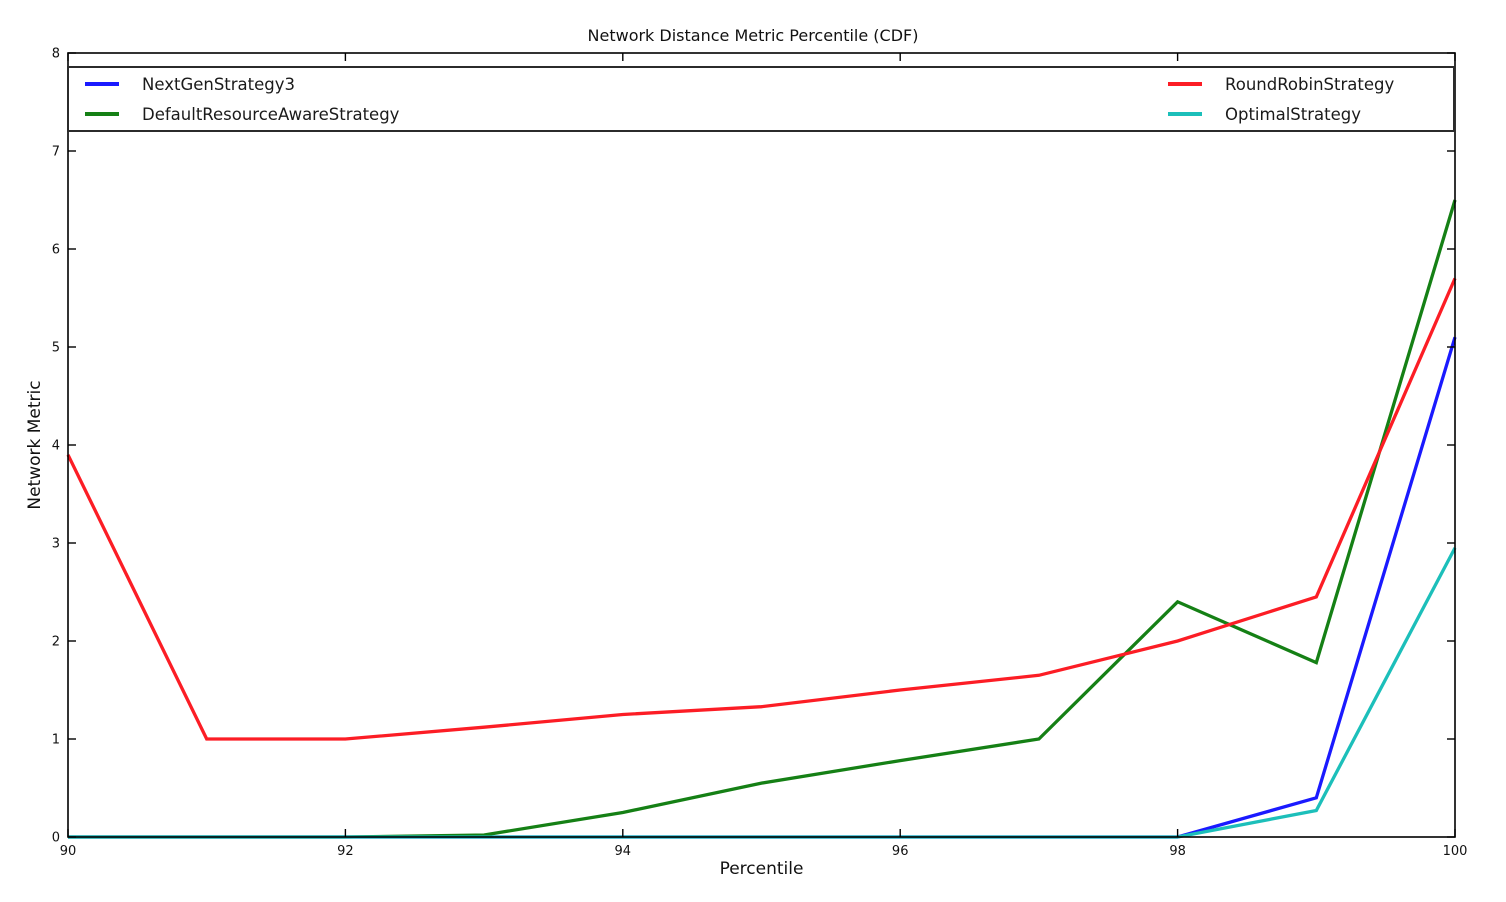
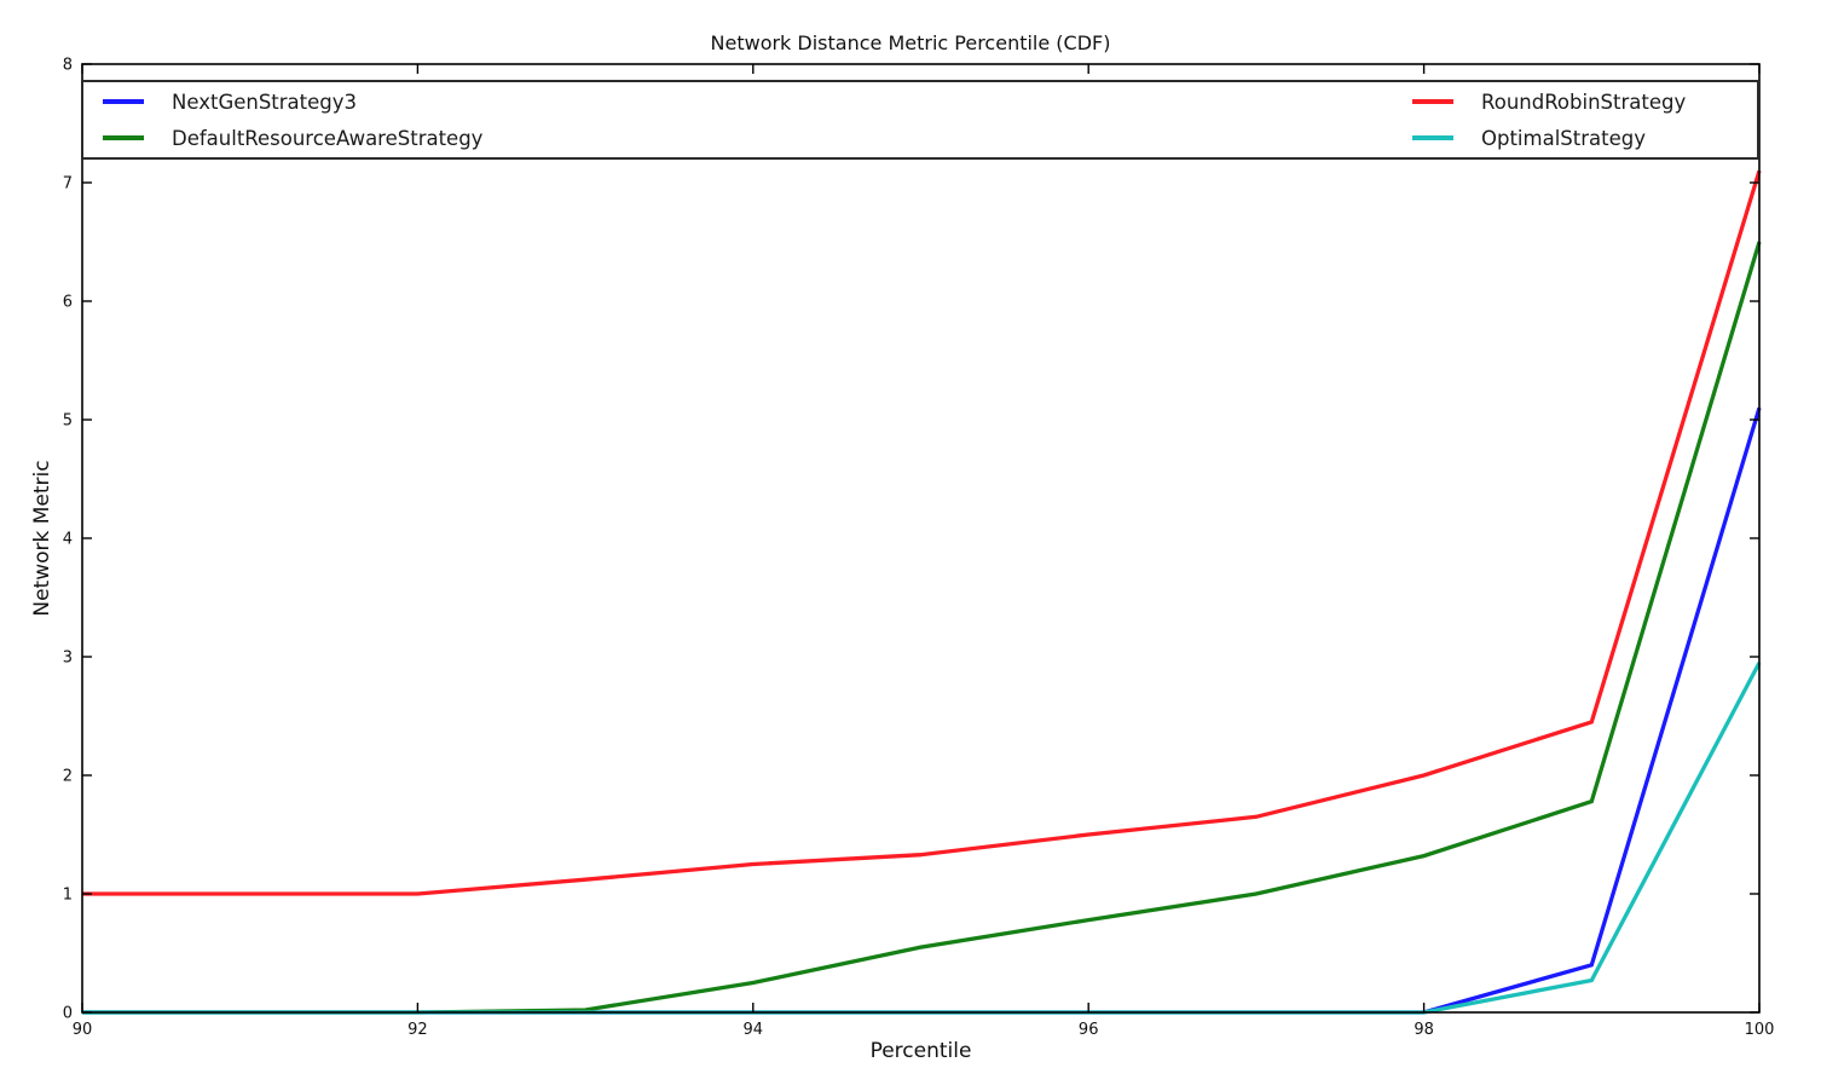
RoundRobinStrategy/90: 3.9 -> 1.0
DefaultResourceAwareStrategy/98: 2.4 -> 1.3
RoundRobinStrategy/100: 5.7 -> 7.1
